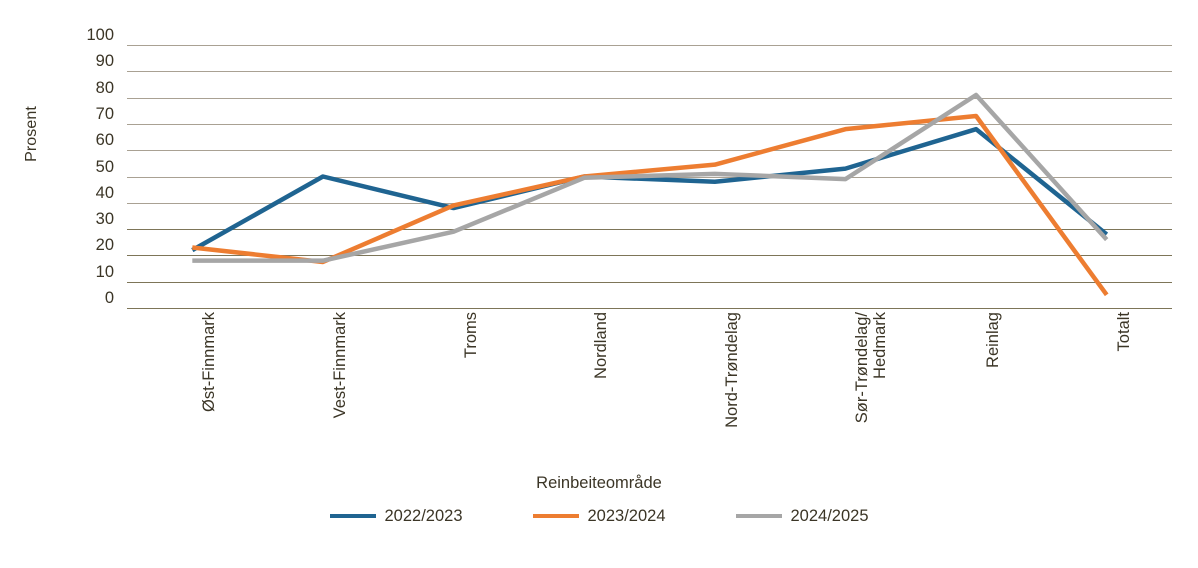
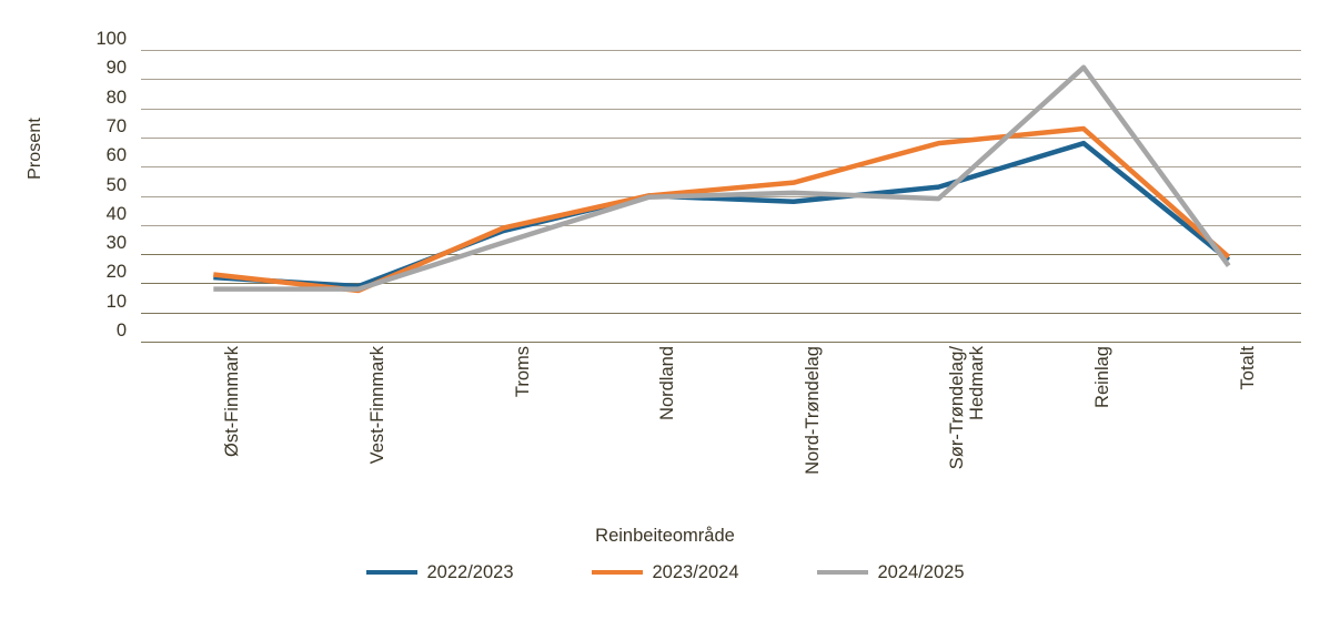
2022/2023/Vest-Finnmark: 50 -> 19
2024/2025/Troms: 29 -> 34
2024/2025/Reinlag: 81 -> 94
2023/2024/Totalt: 5 -> 29
